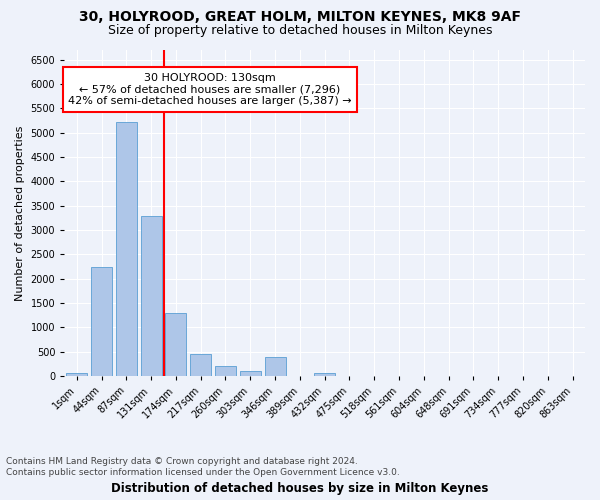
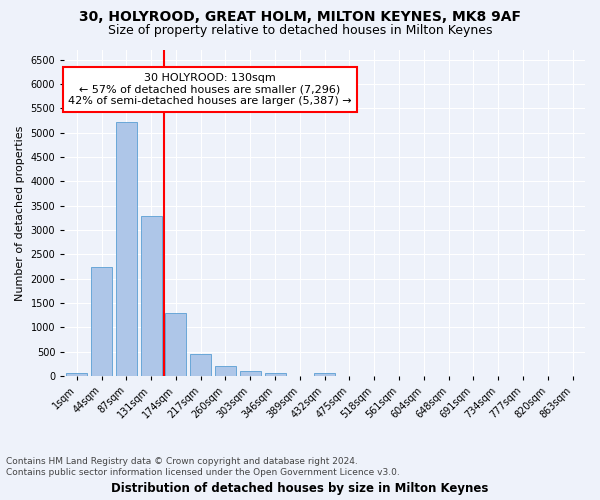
346sqm: 400 -> 60
